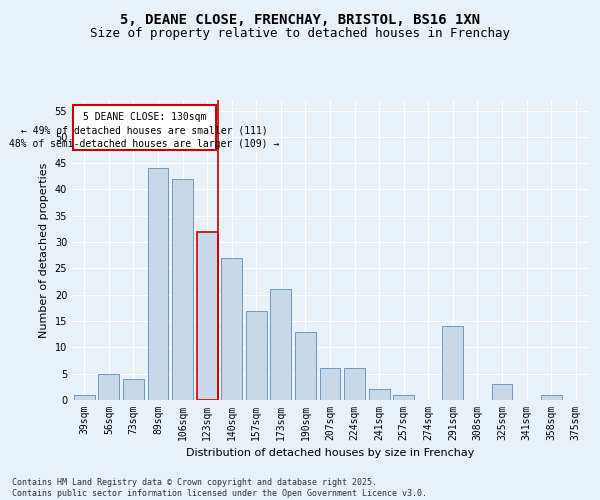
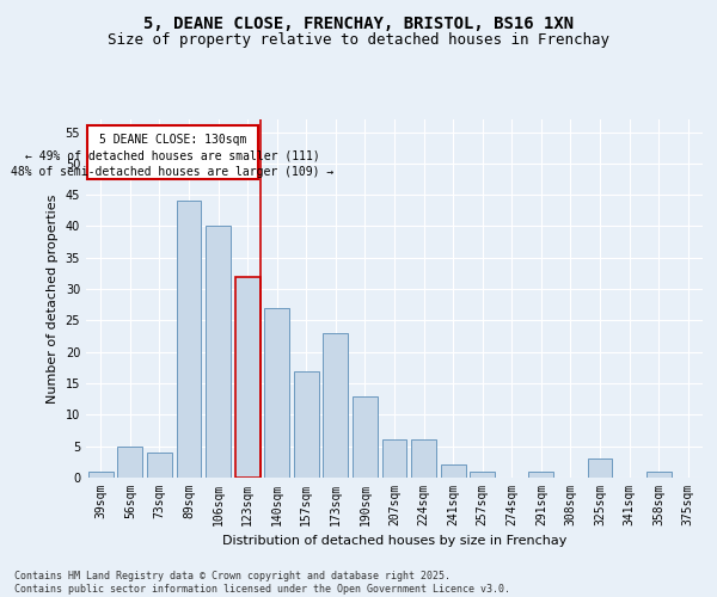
106sqm: 42 -> 40
173sqm: 21 -> 23
291sqm: 14 -> 1
